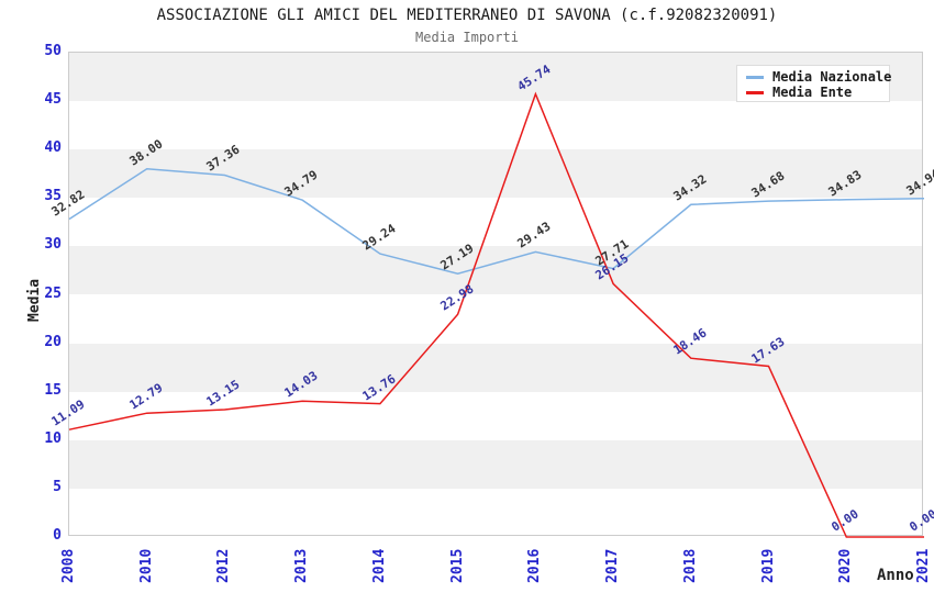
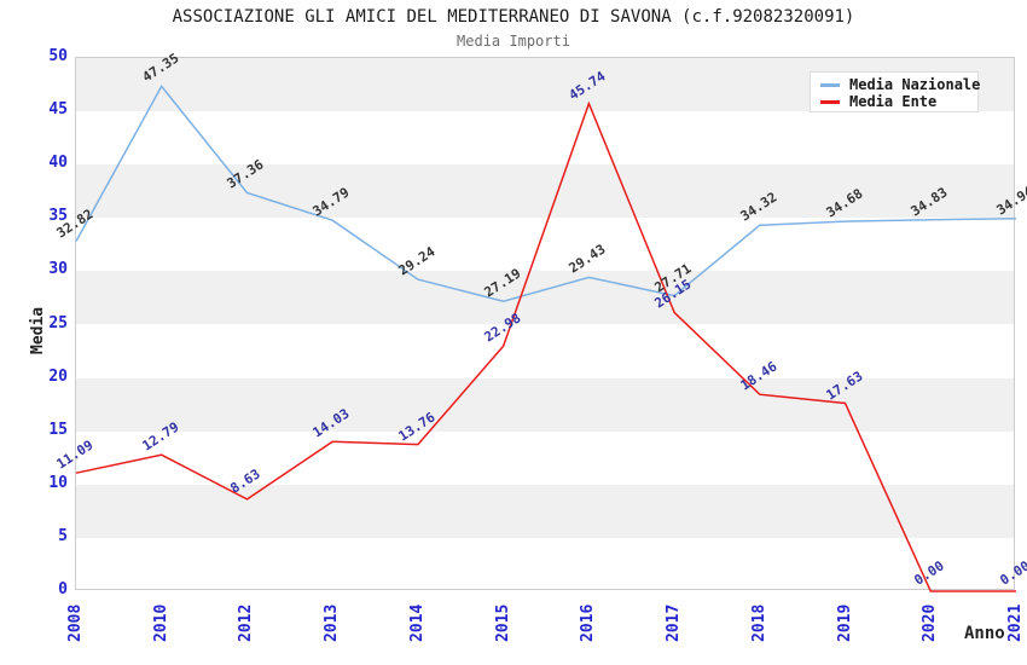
Media Nazionale/2010: 38.00 -> 47.35
Media Ente/2012: 13.15 -> 8.63
